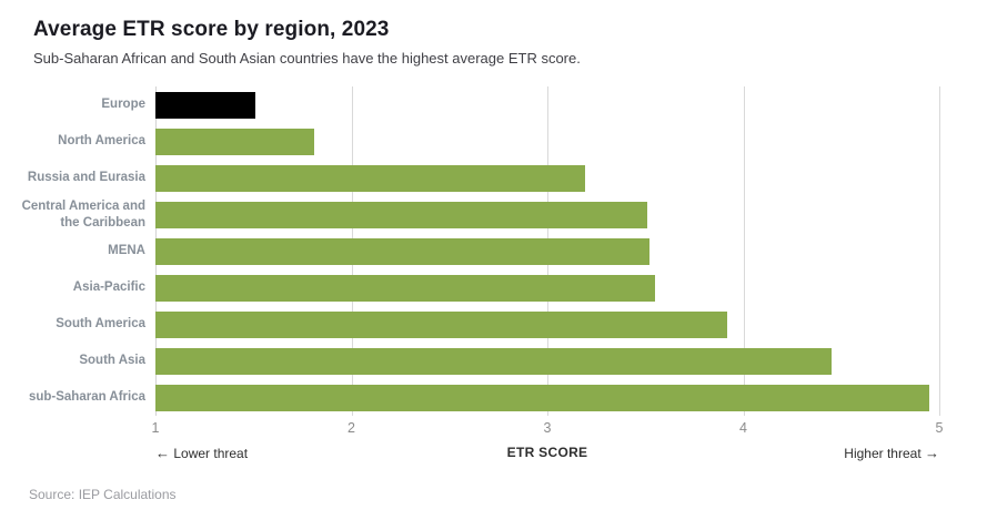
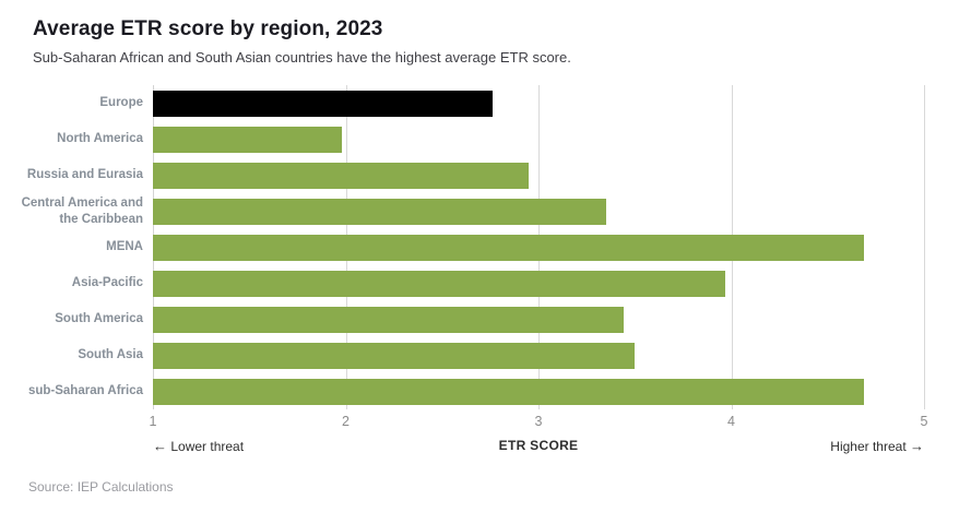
Europe: 1.51 -> 2.76
North America: 1.81 -> 1.98
Russia and Eurasia: 3.19 -> 2.95
Central America and the Caribbean: 3.51 -> 3.35
MENA: 3.52 -> 4.69
Asia-Pacific: 3.55 -> 3.97
South America: 3.92 -> 3.44
South Asia: 4.45 -> 3.50
sub-Saharan Africa: 4.95 -> 4.69
